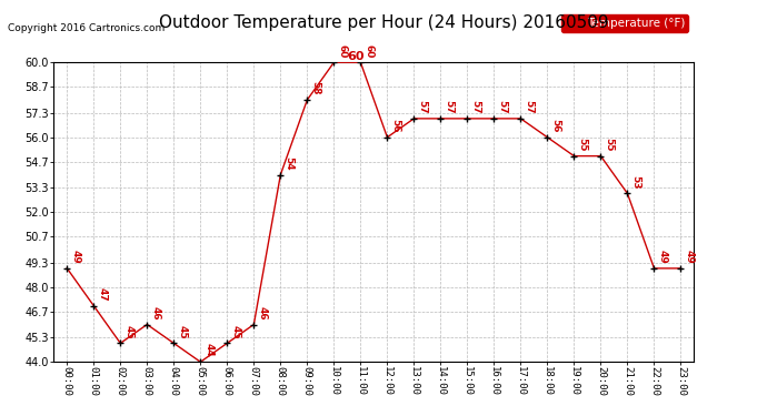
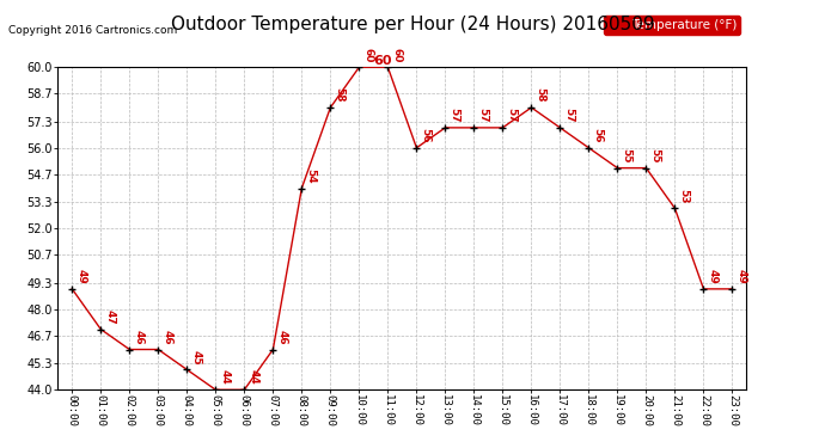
02:00: 45 -> 46
06:00: 45 -> 44
16:00: 57 -> 58
